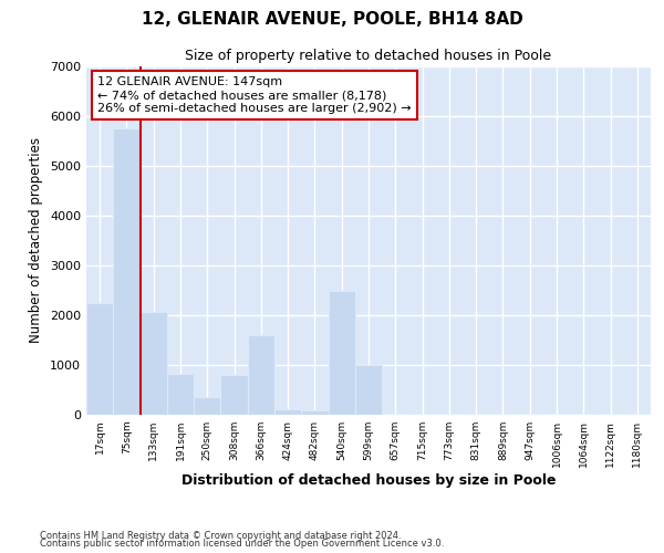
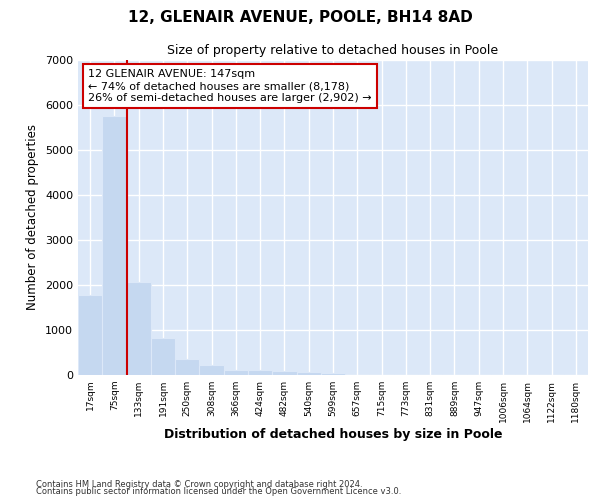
17sqm: 2250 -> 1780
308sqm: 800 -> 230
366sqm: 1600 -> 120
540sqm: 2500 -> 60
599sqm: 1000 -> 50
